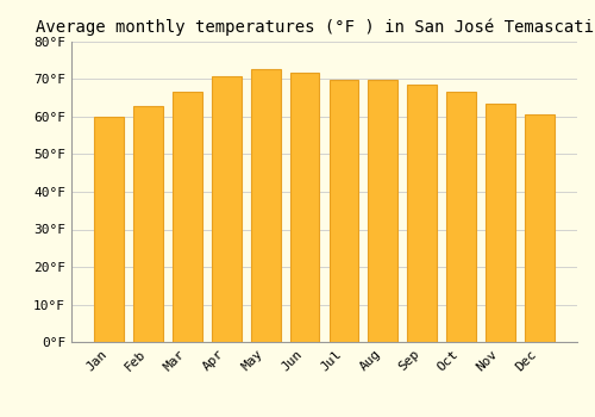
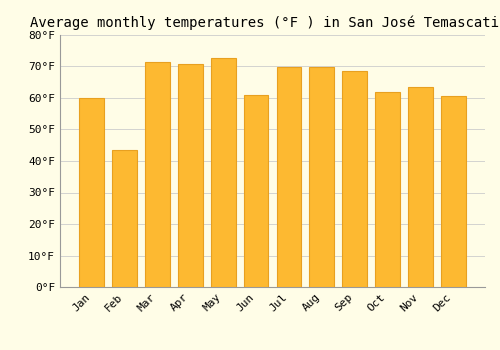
Feb: 62.8°F -> 43.5°F
Mar: 66.7°F -> 71.5°F
Jun: 71.8°F -> 61.0°F
Oct: 66.6°F -> 62.0°F
